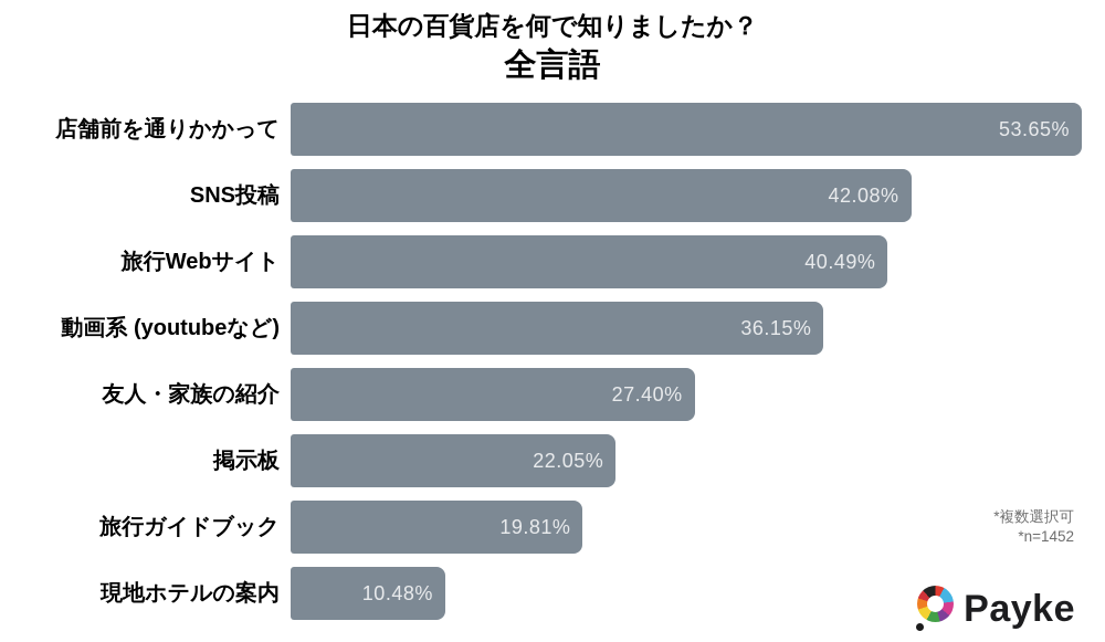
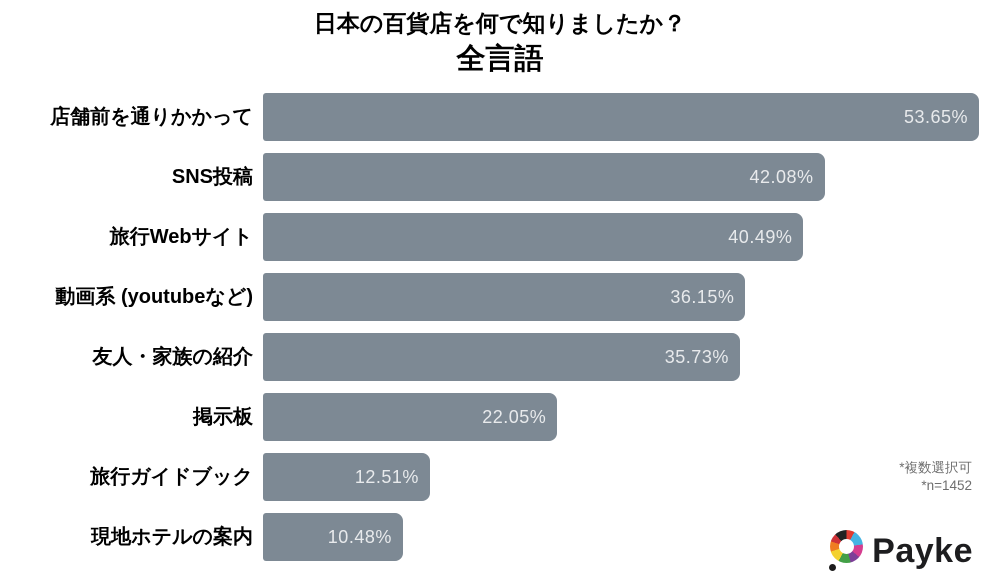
友人・家族の紹介: 27.40% -> 35.73%
旅行ガイドブック: 19.81% -> 12.51%
